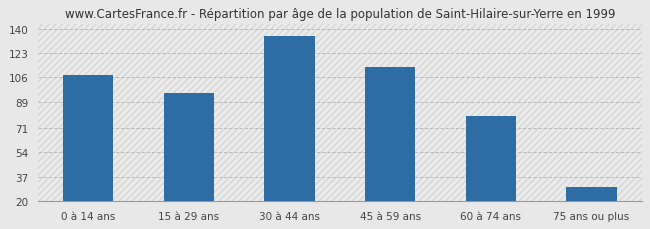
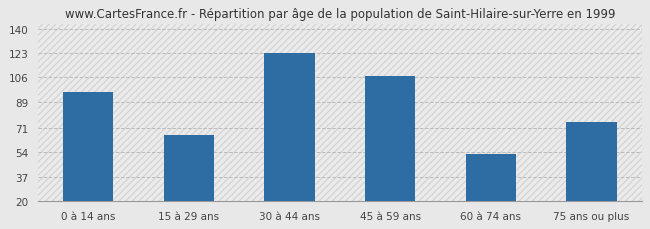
0 à 14 ans: 108 -> 96
15 à 29 ans: 95 -> 66
30 à 44 ans: 135 -> 123
45 à 59 ans: 113 -> 107
60 à 74 ans: 79 -> 53
75 ans ou plus: 30 -> 75
